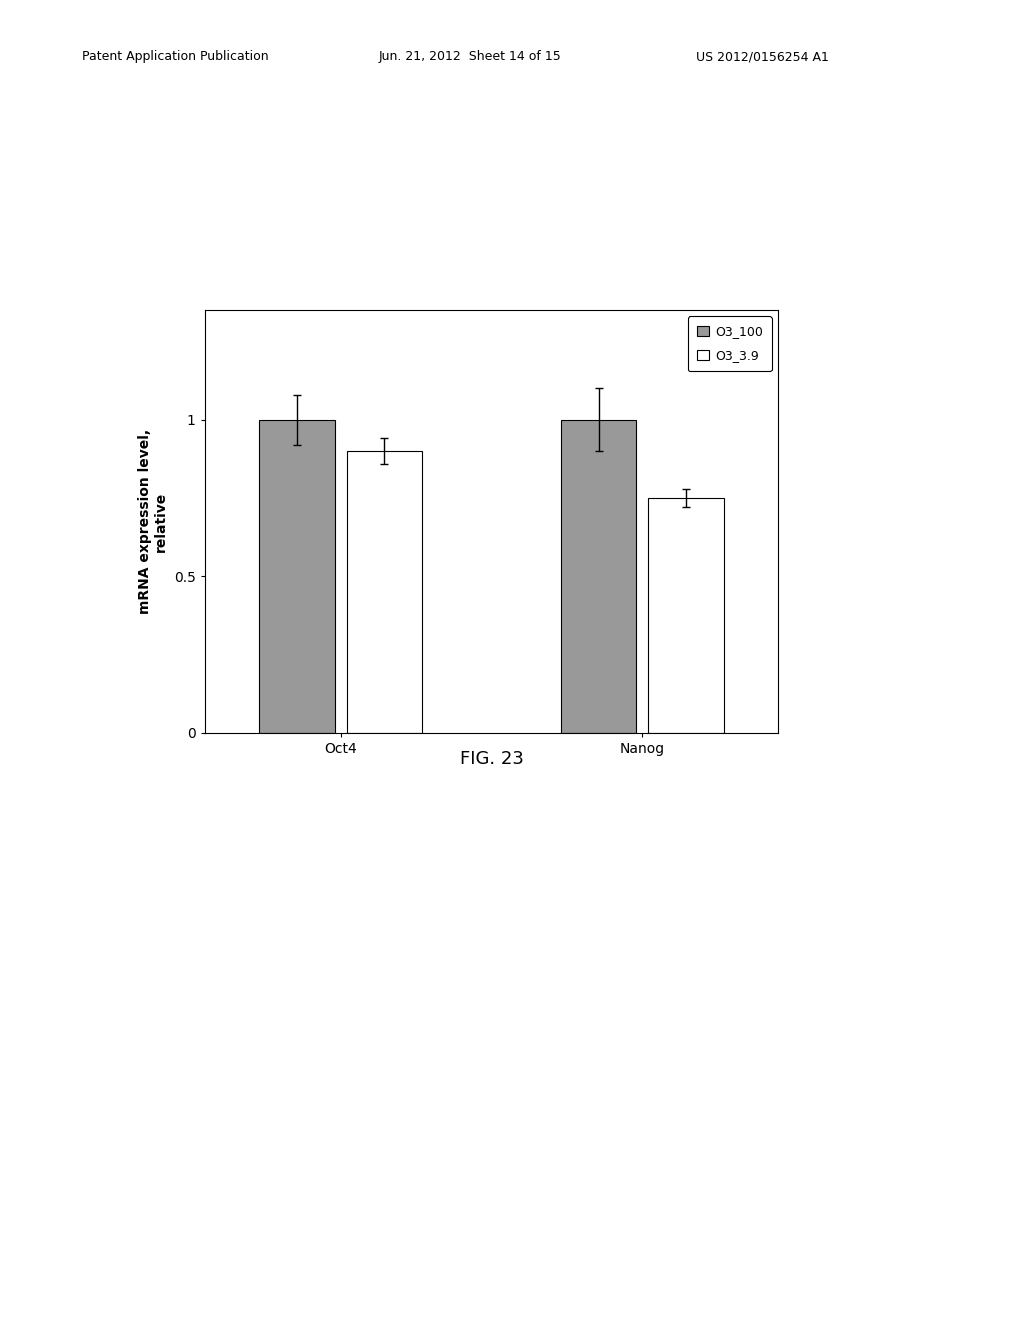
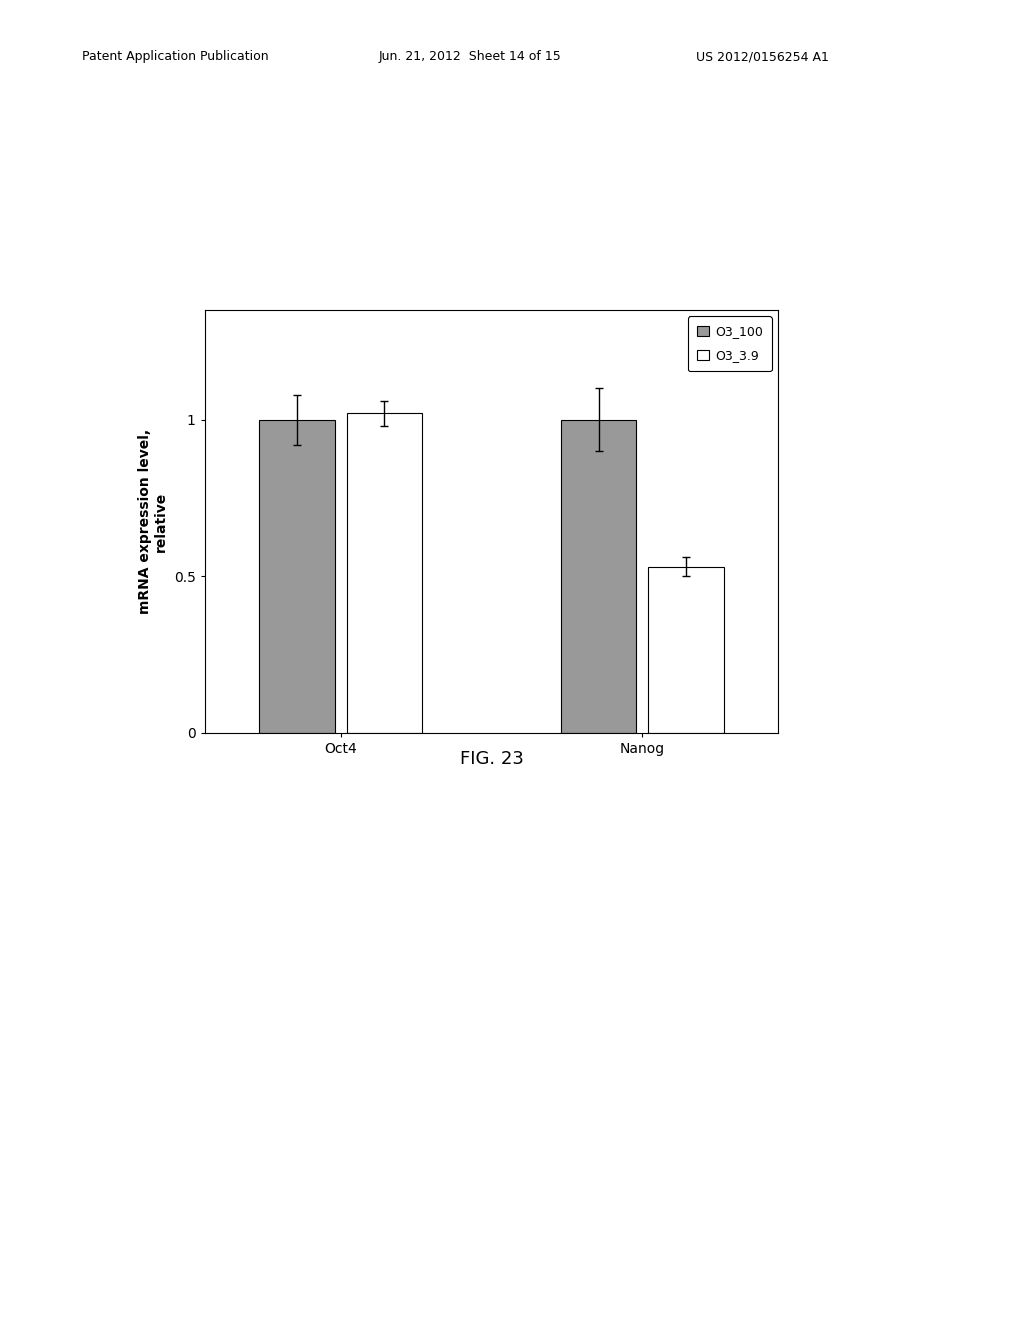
O3_3.9/Oct4: 0.90 -> 1.02
O3_3.9/Nanog: 0.75 -> 0.53
